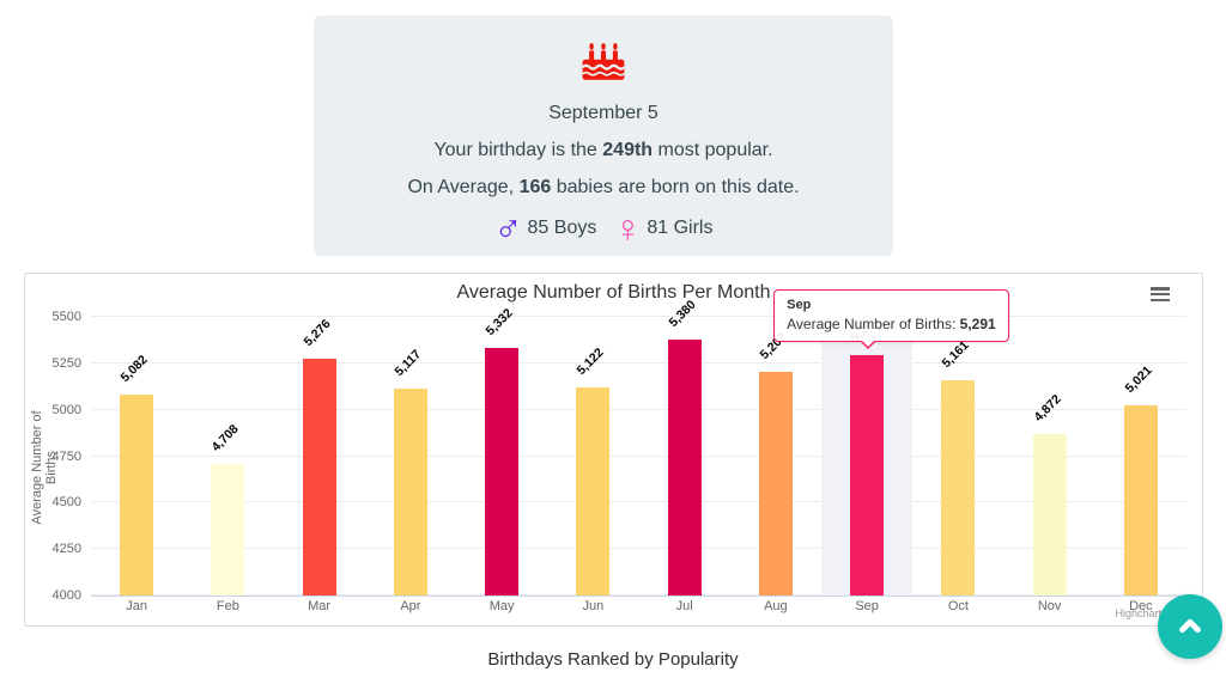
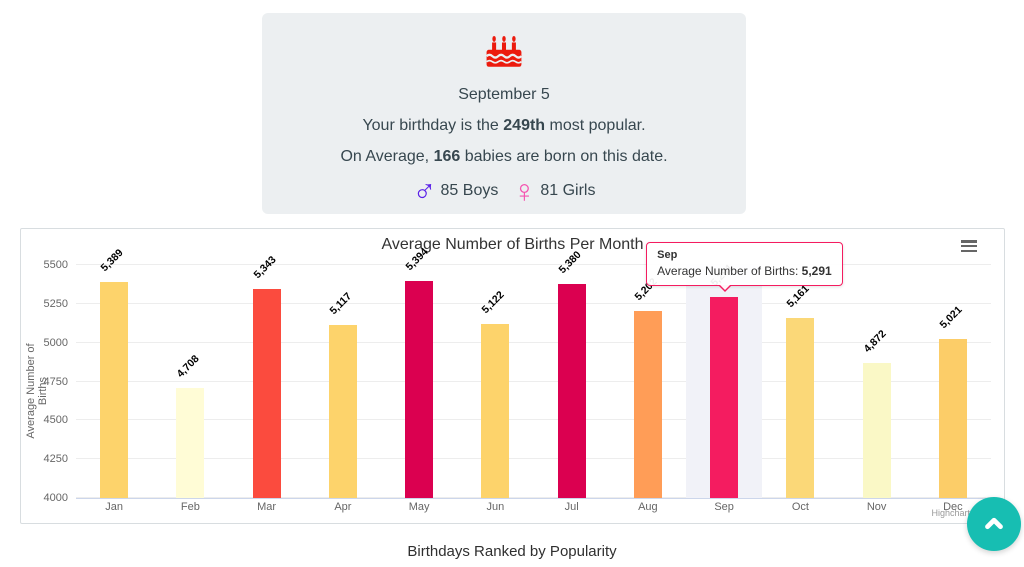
Jan: 5,082 -> 5,389
Mar: 5,276 -> 5,343
May: 5,332 -> 5,394
